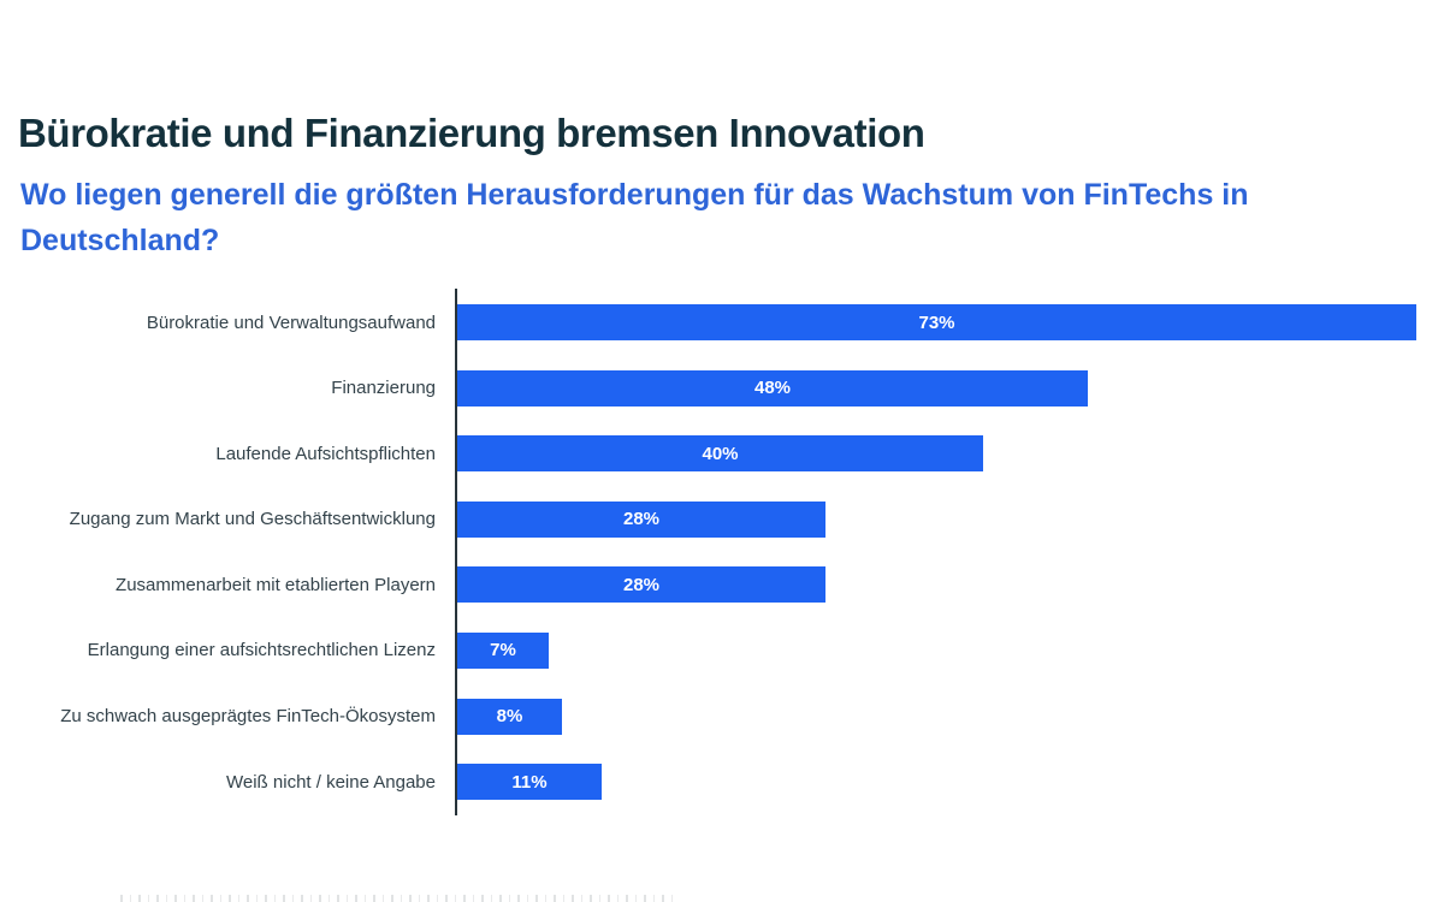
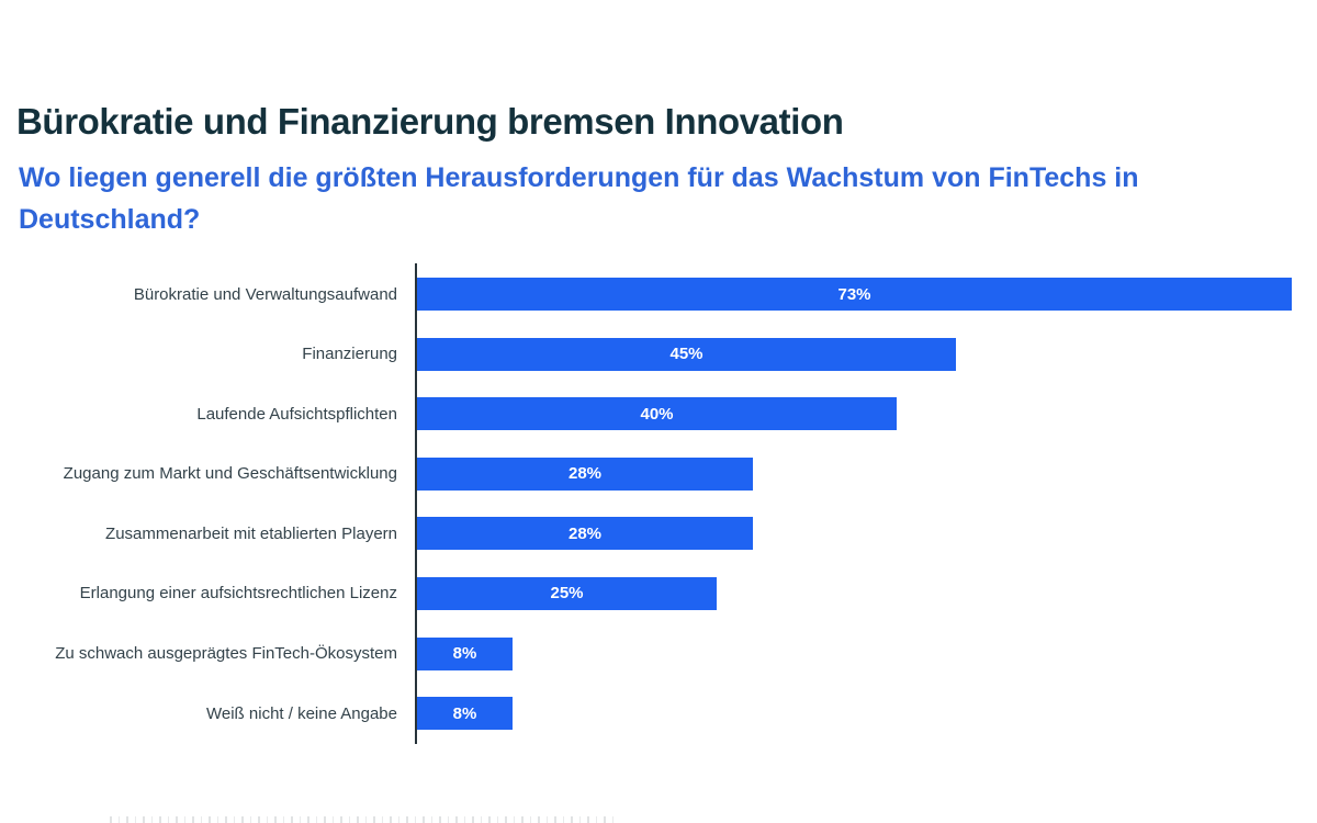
Finanzierung: 48% -> 45%
Erlangung einer aufsichtsrechtlichen Lizenz: 7% -> 25%
Weiß nicht / keine Angabe: 11% -> 8%
